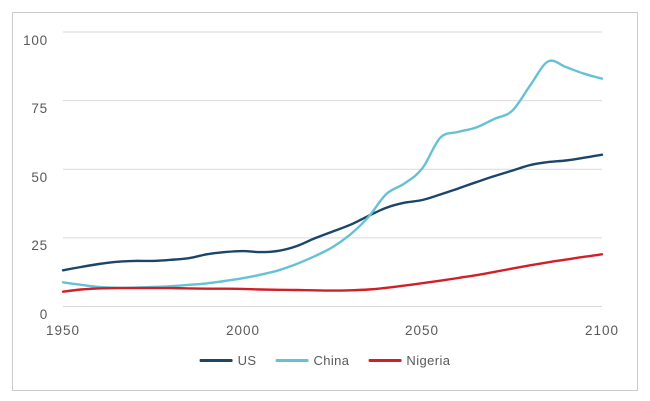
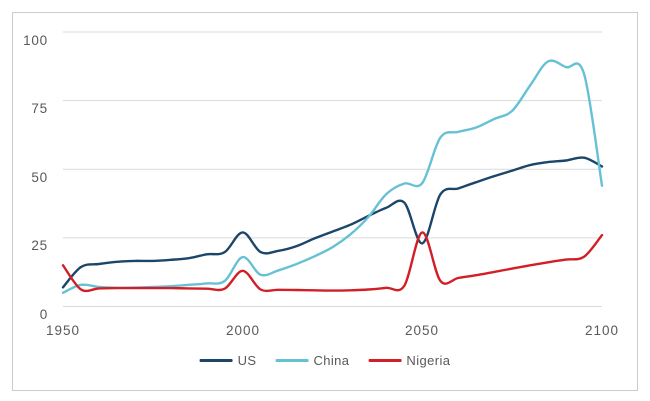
US/1950: 13 -> 7
China/1950: 9 -> 5
Nigeria/1950: 5 -> 15
US/2000: 20 -> 27
China/2000: 10 -> 18
Nigeria/2000: 6 -> 13
US/2050: 39 -> 23
China/2050: 50 -> 45
Nigeria/2050: 8 -> 27
US/2100: 55 -> 51
China/2100: 83 -> 44
Nigeria/2100: 19 -> 26
